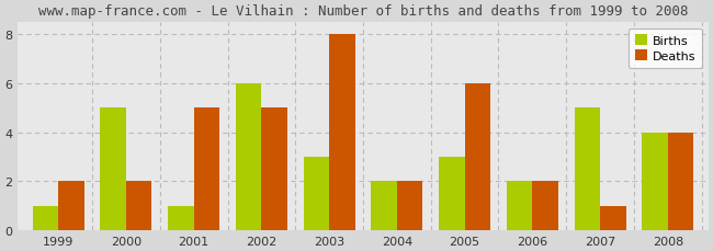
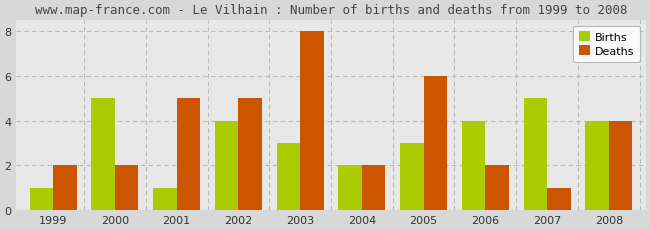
Births/2002: 6 -> 4
Births/2006: 2 -> 4
